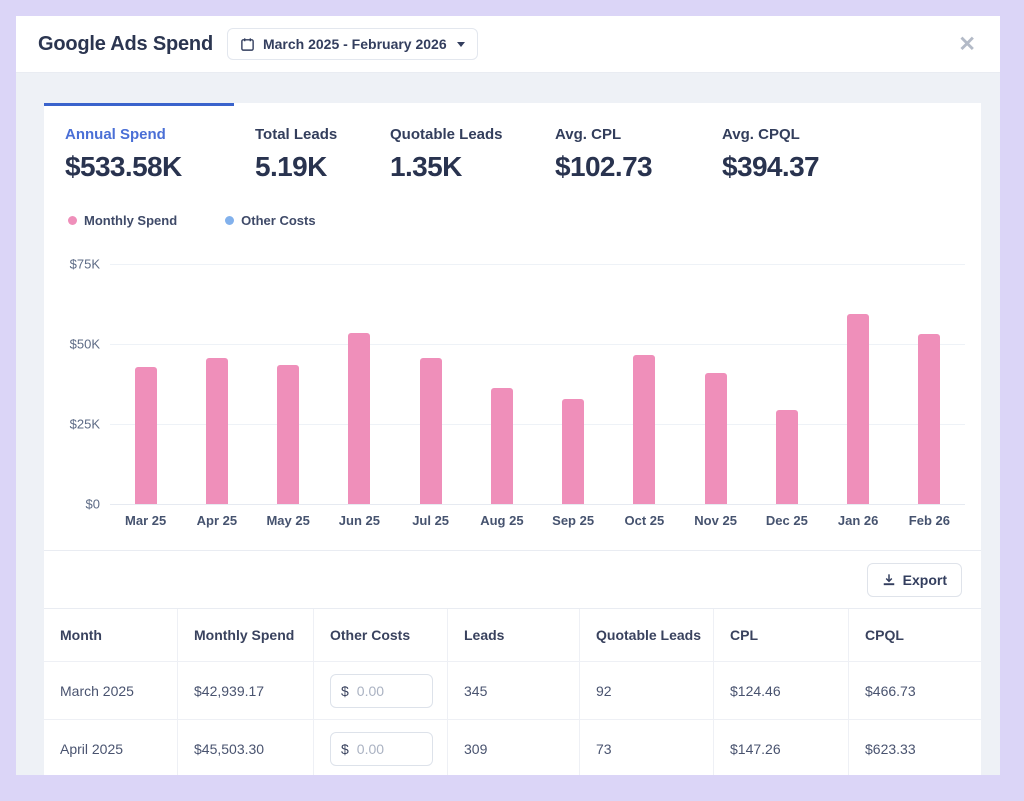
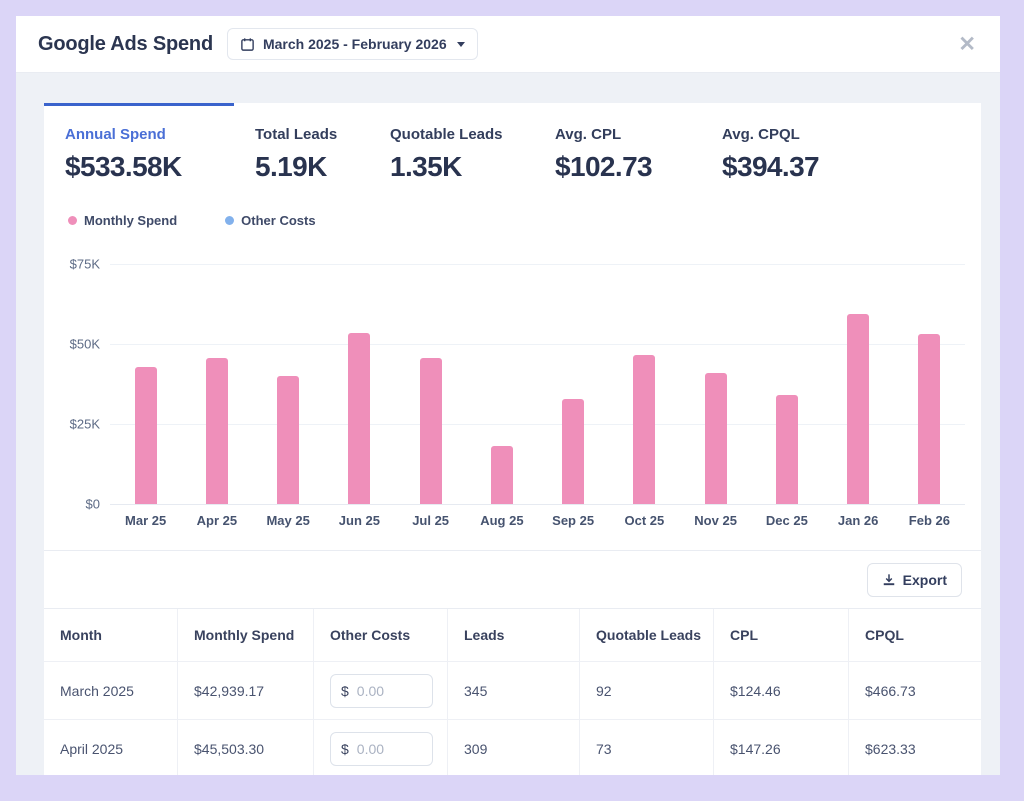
Monthly Spend/May 25: $44K -> $40K
Monthly Spend/Aug 25: $36K -> $18K
Monthly Spend/Dec 25: $29K -> $34K
